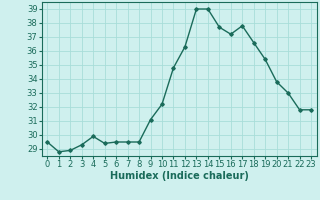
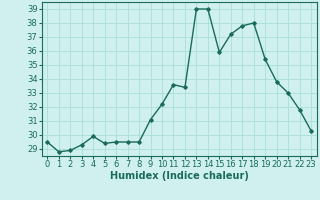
11: 34.8 -> 33.6
12: 36.3 -> 33.4
15: 37.7 -> 35.9
18: 36.6 -> 38.0
23: 31.8 -> 30.3
